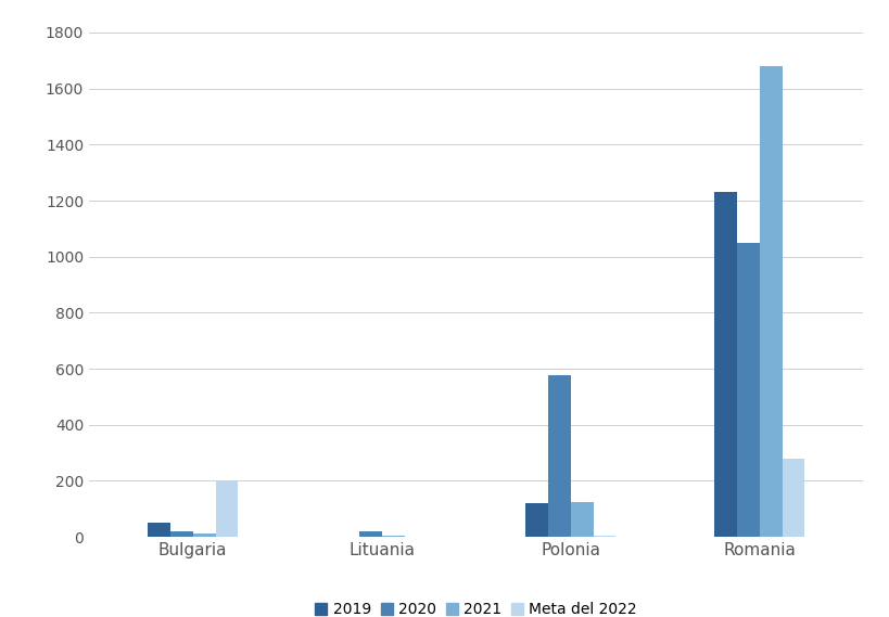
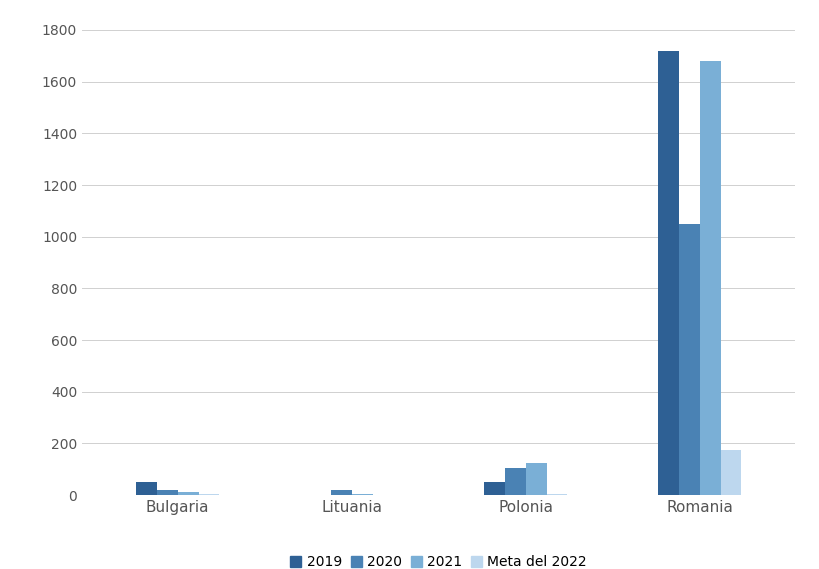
Meta del 2022/Bulgaria: 200 -> 5
2019/Polonia: 120 -> 50
2020/Polonia: 575 -> 105
2019/Romania: 1230 -> 1720
Meta del 2022/Romania: 280 -> 175
